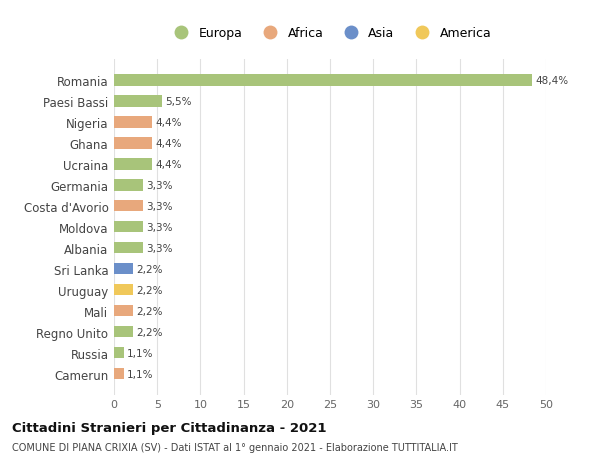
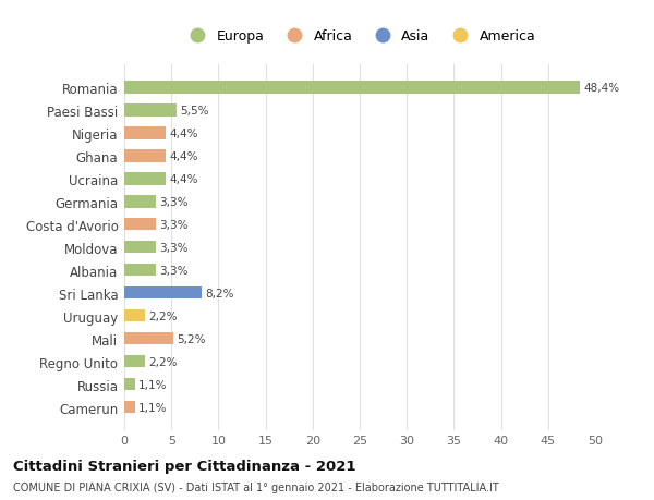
Sri Lanka: 2,2% -> 8,2%
Mali: 2,2% -> 5,2%
